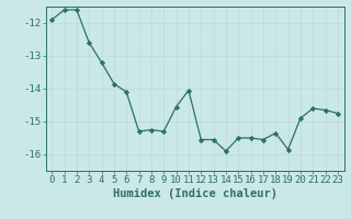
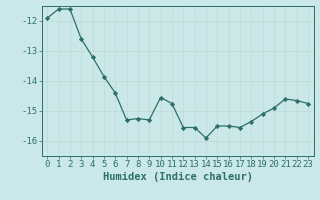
6: -14.10 -> -14.40
11: -14.05 -> -14.75
19: -15.85 -> -15.10
